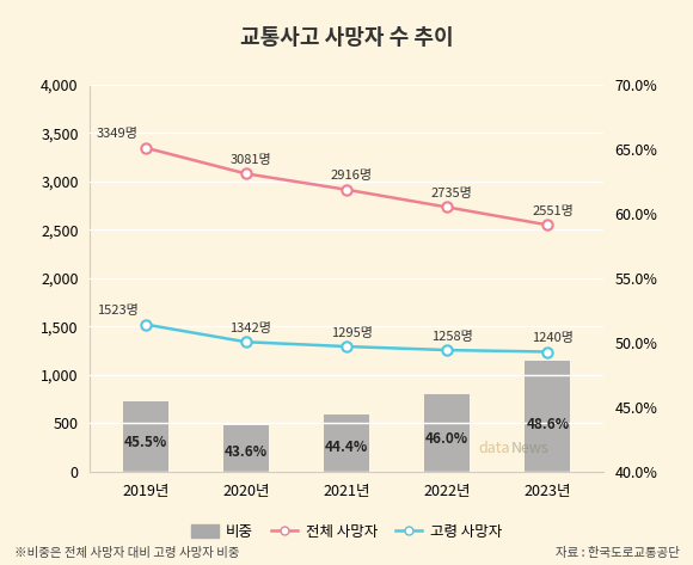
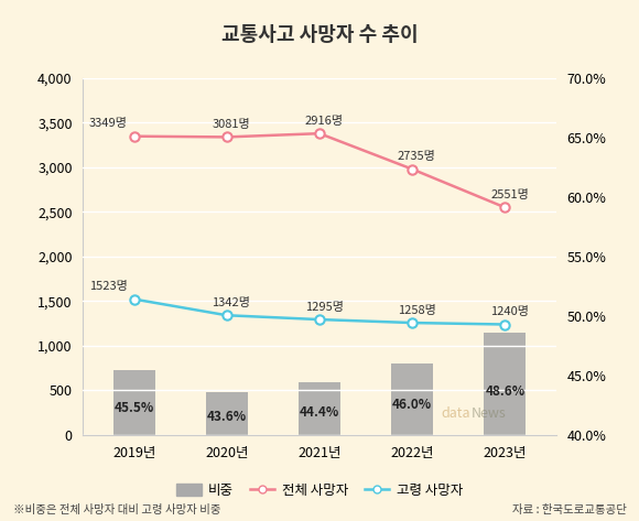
전체 사망자/2020년: 3,080 -> 3,340
전체 사망자/2021년: 2,920 -> 3,380
전체 사망자/2022년: 2,740 -> 2,980
